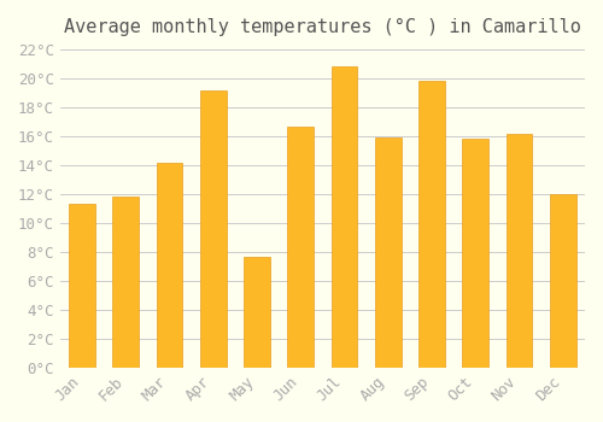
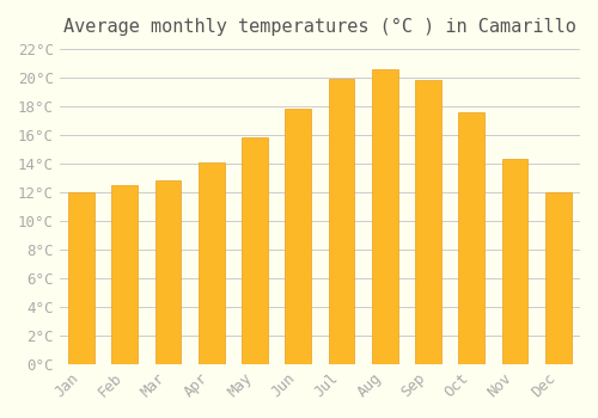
Jan: 11.3°C -> 12.0°C
Feb: 11.8°C -> 12.5°C
Mar: 14.2°C -> 12.8°C
Apr: 19.2°C -> 14.1°C
May: 7.7°C -> 15.8°C
Jun: 16.7°C -> 17.8°C
Jul: 20.8°C -> 19.9°C
Aug: 15.9°C -> 20.6°C
Oct: 15.8°C -> 17.6°C
Nov: 16.2°C -> 14.3°C
